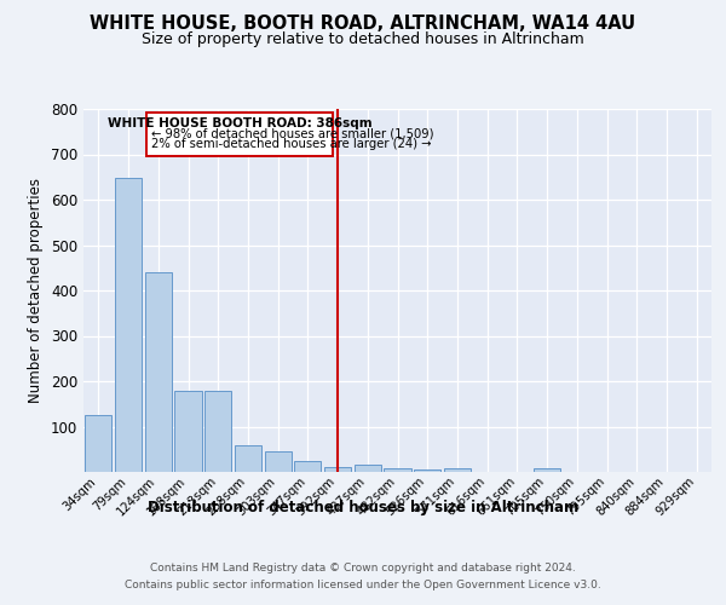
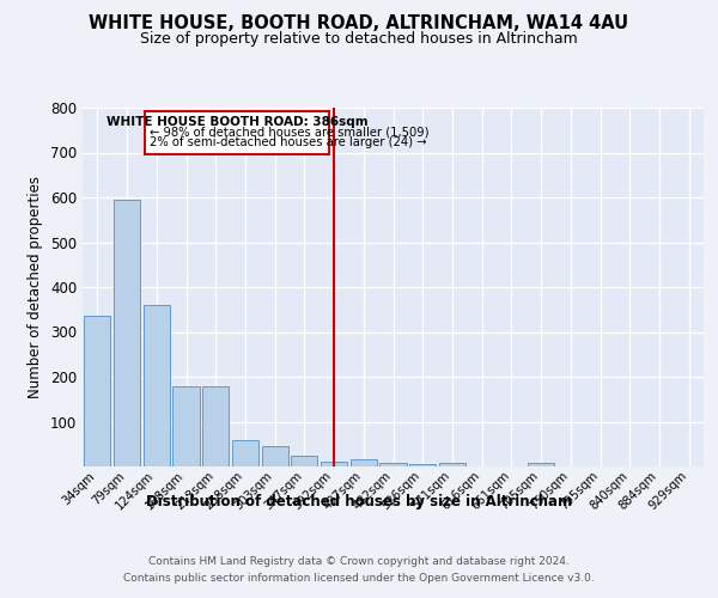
34sqm: 125 -> 335
79sqm: 648 -> 595
124sqm: 441 -> 360
